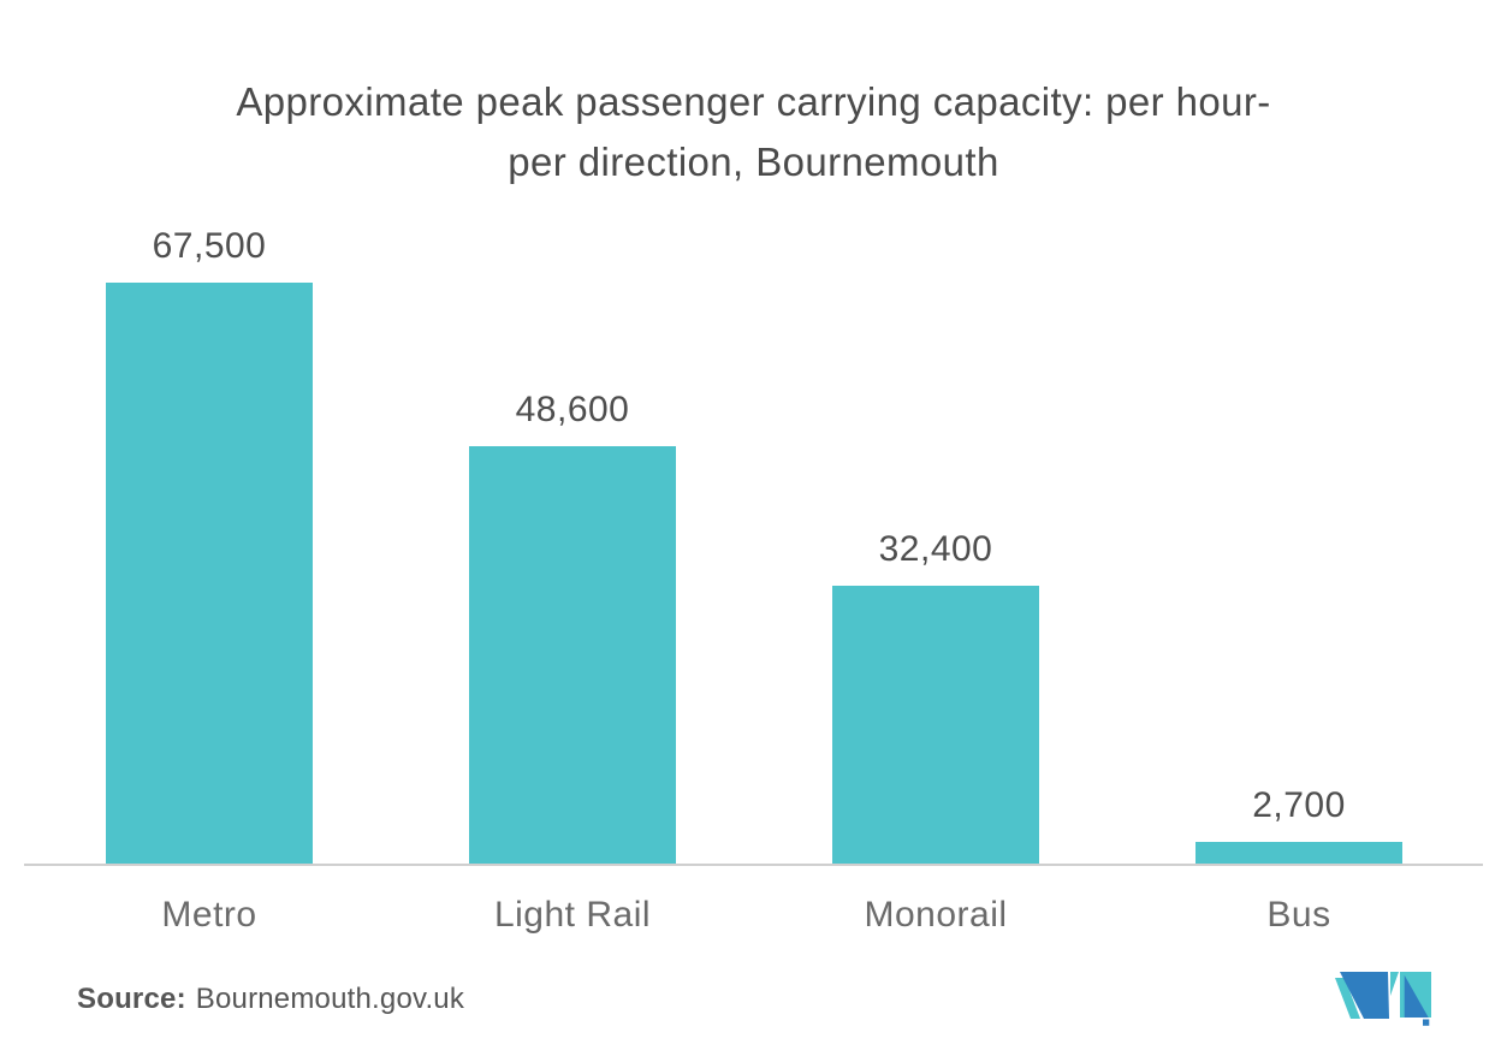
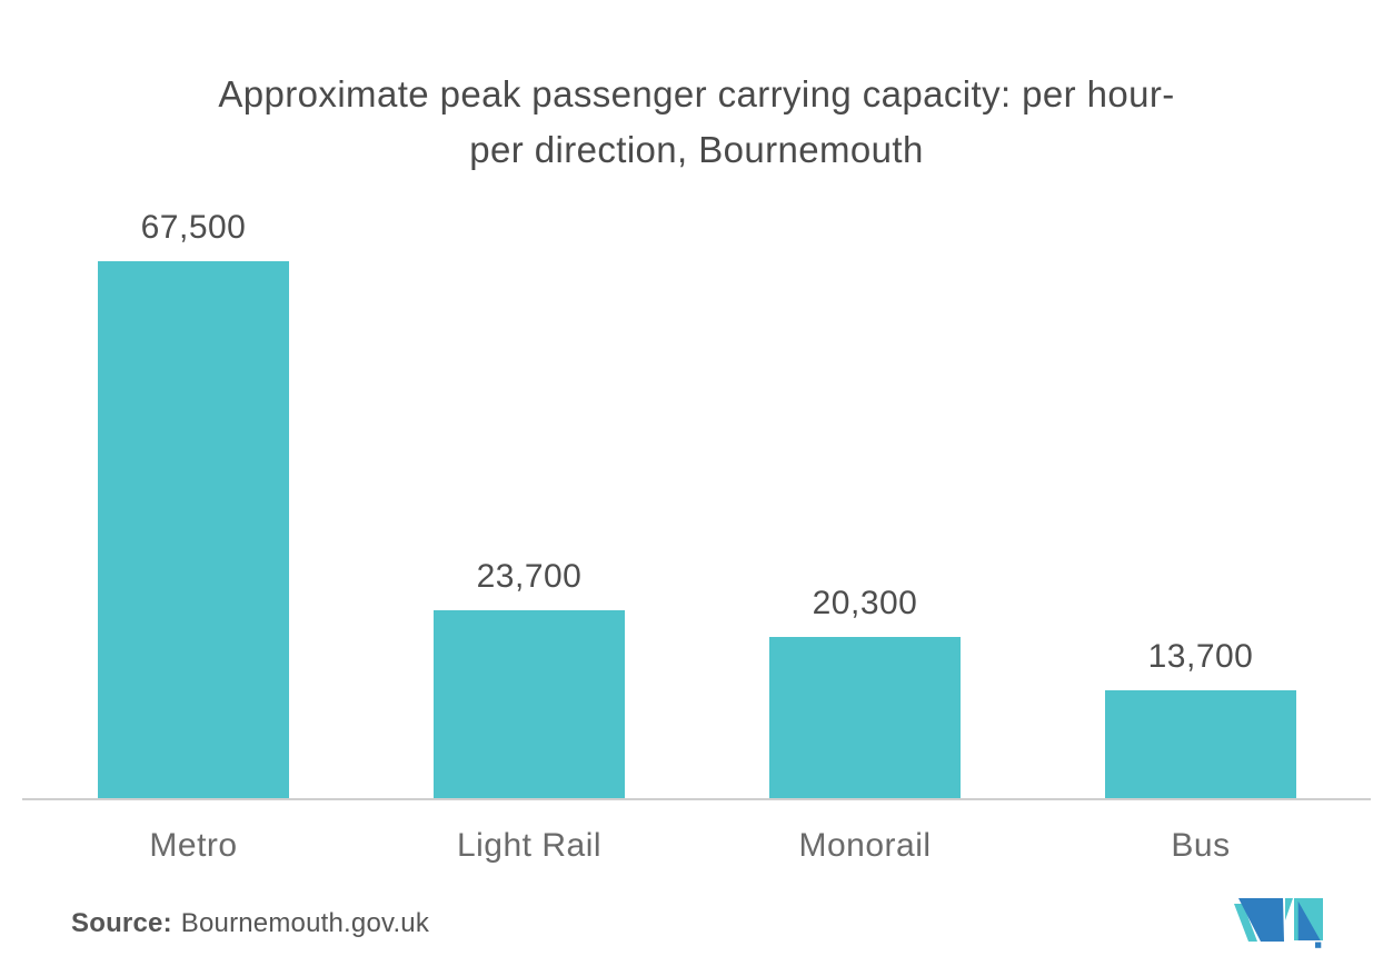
Light Rail: 48,600 -> 23,700
Monorail: 32,400 -> 20,300
Bus: 2,700 -> 13,700
